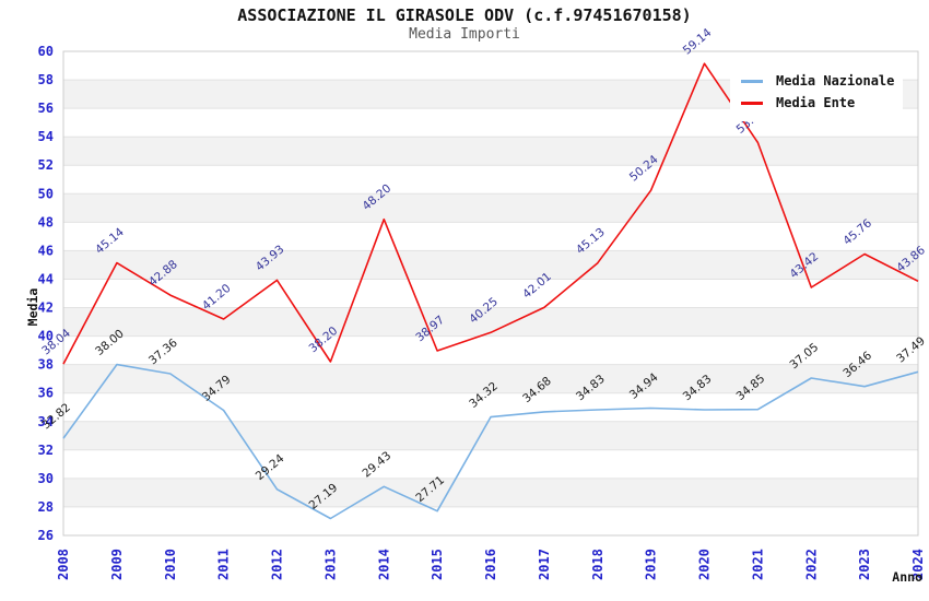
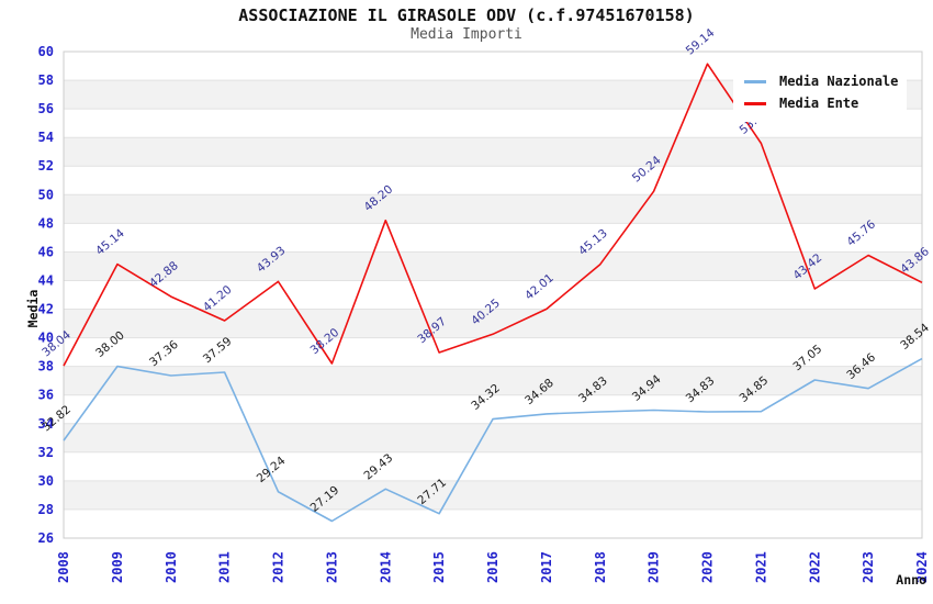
Media Nazionale/2011: 34.79 -> 37.59
Media Nazionale/2024: 37.49 -> 38.54
